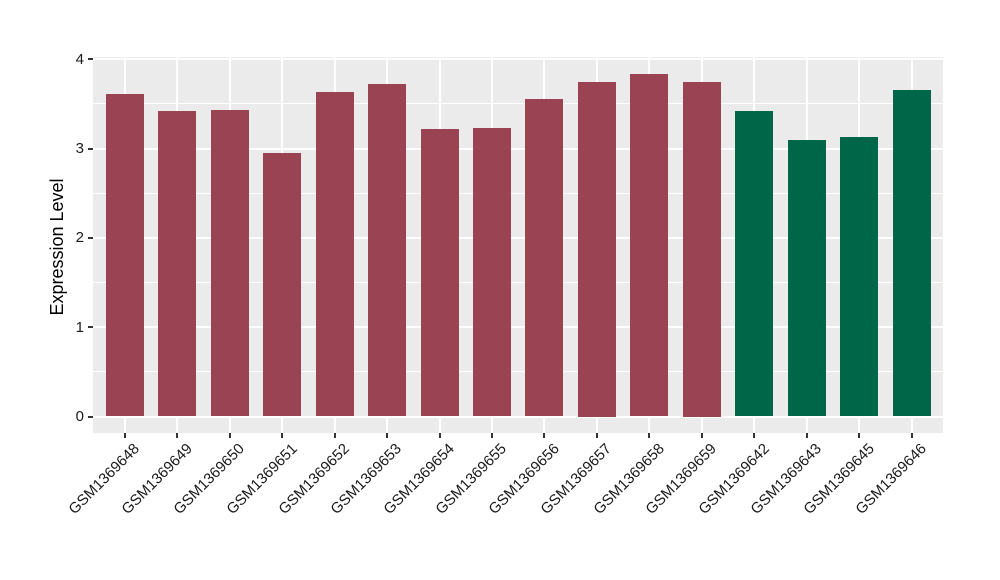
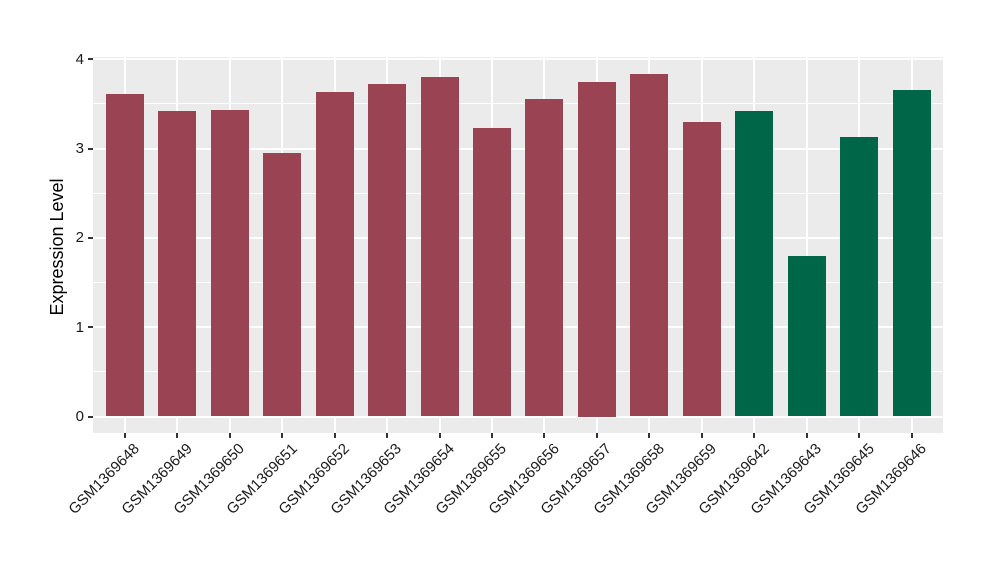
GSM1369654: 3.2 -> 3.8
GSM1369659: 3.8 -> 3.3
GSM1369643: 3.1 -> 1.8
